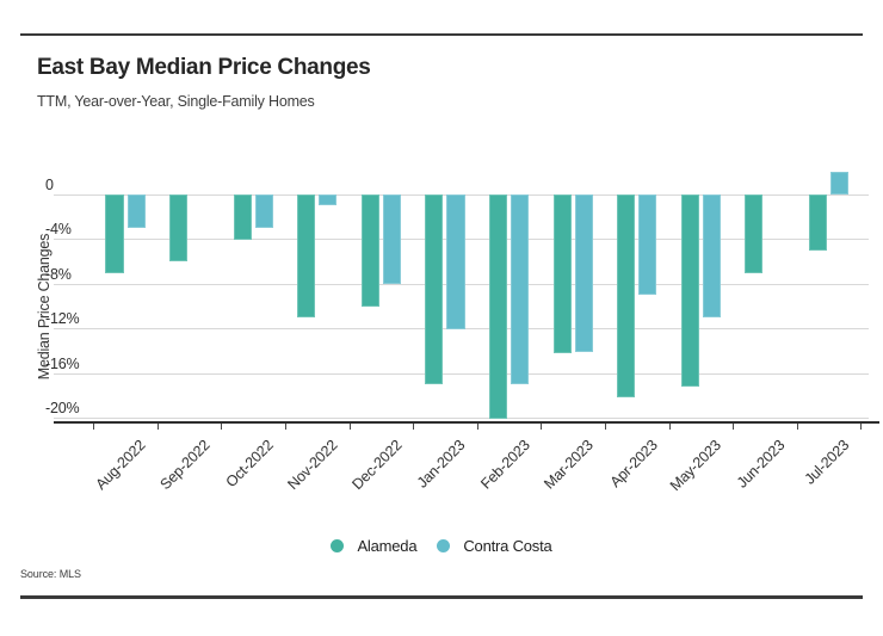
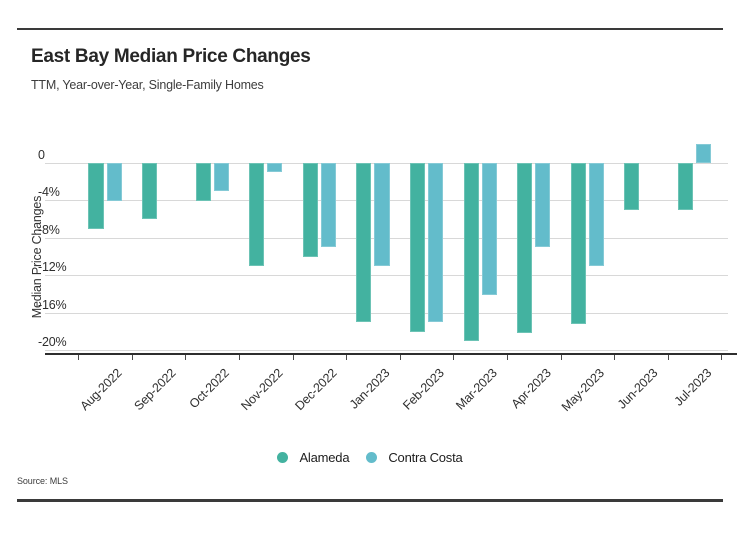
Contra Costa/Aug-2022: -3 -> -4
Contra Costa/Dec-2022: -8 -> -9
Contra Costa/Jan-2023: -12 -> -11
Alameda/Feb-2023: -20 -> -18
Alameda/Mar-2023: -14 -> -19
Alameda/Jun-2023: -7 -> -5
